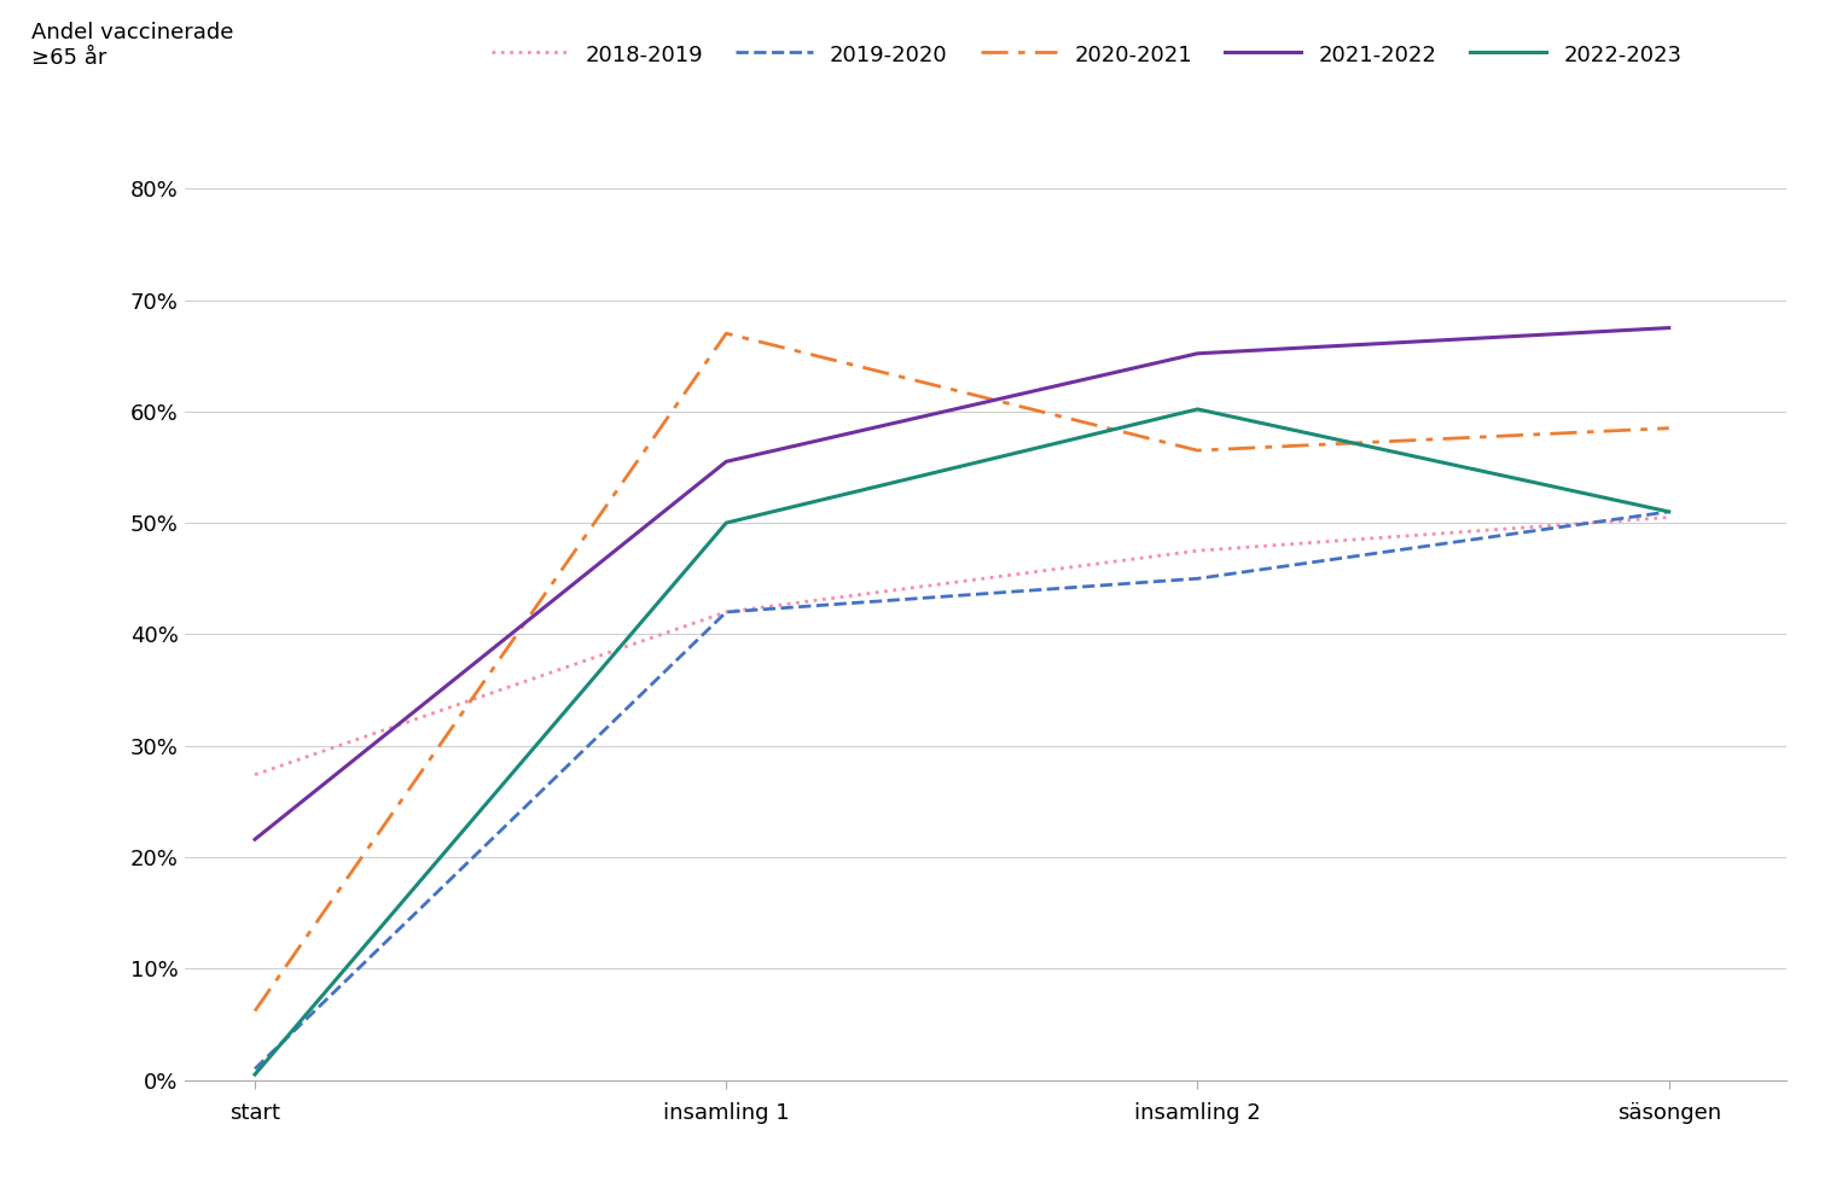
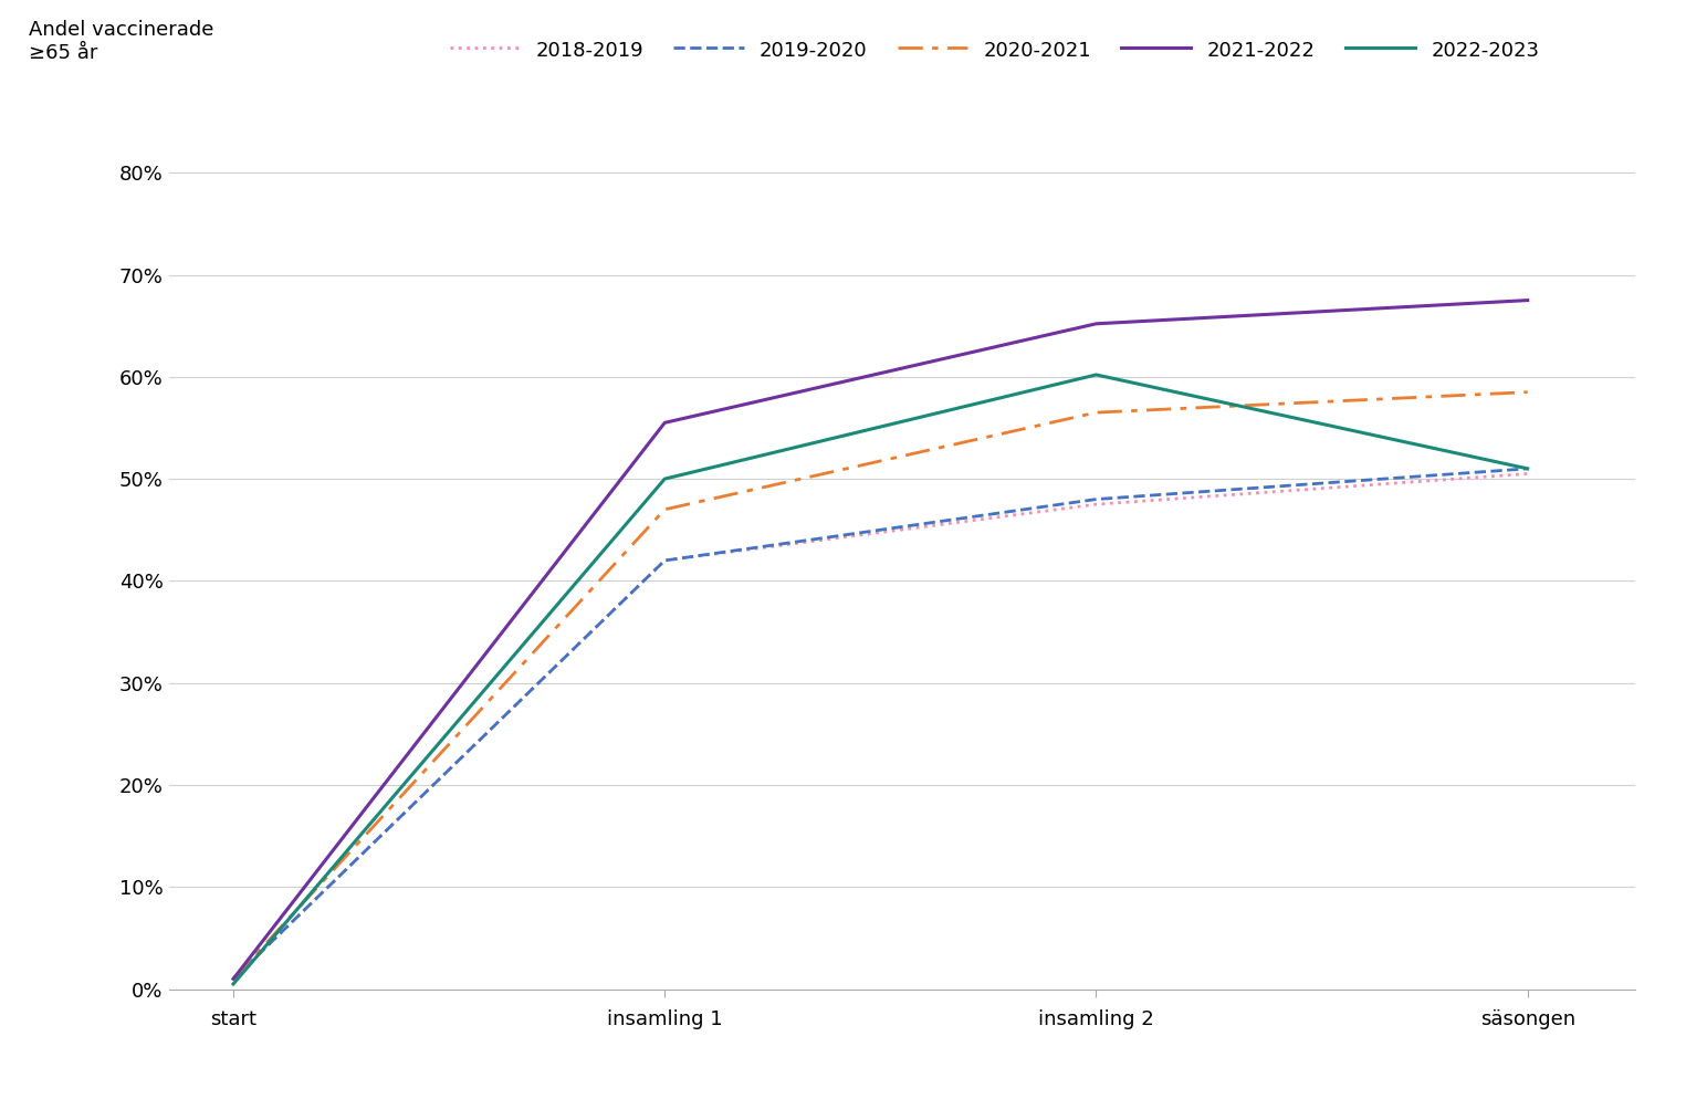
2018-2019/start: 27.4% -> 1.0%
2020-2021/start: 6.2% -> 1.0%
2021-2022/start: 21.6% -> 1.0%
2020-2021/insamling 1: 67.0% -> 47.0%
2019-2020/insamling 2: 45% -> 48%
